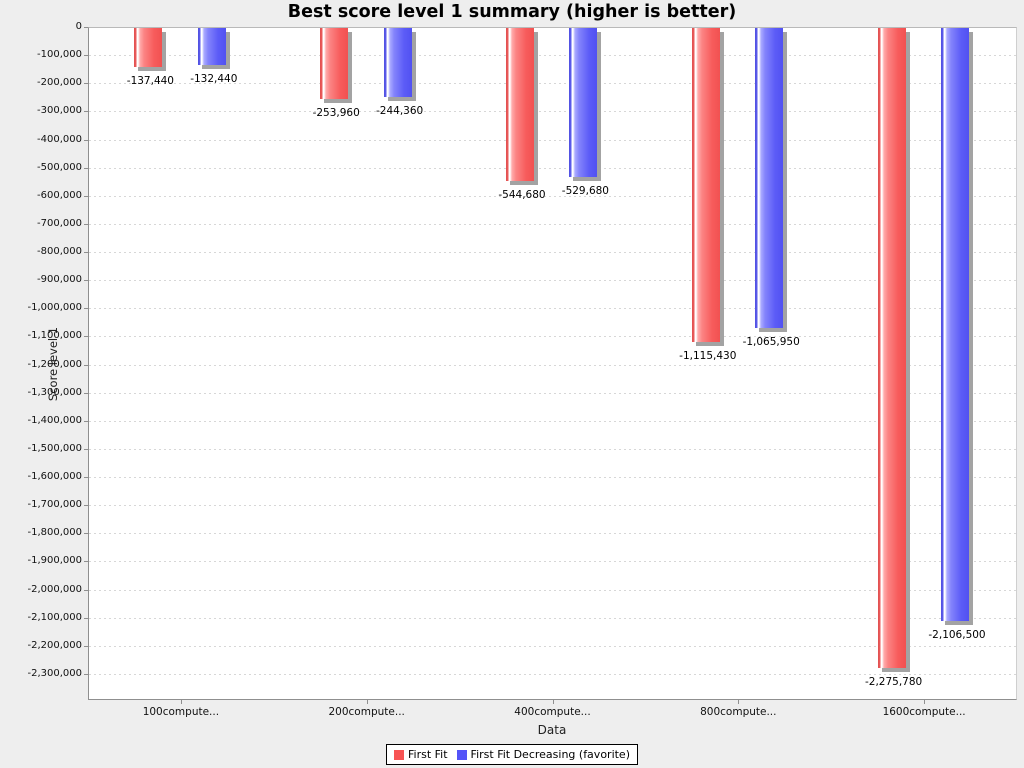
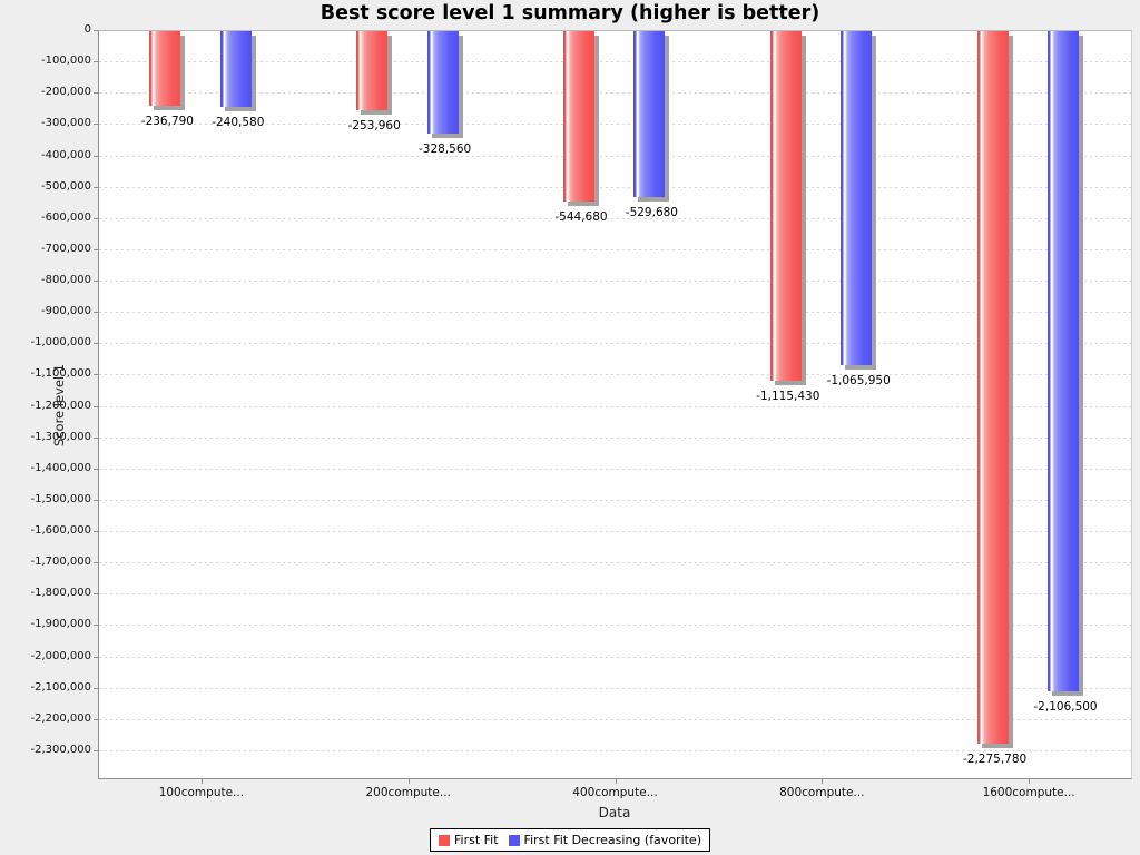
First Fit/100compute...: -137,440 -> -236,790
First Fit Decreasing (favorite)/100compute...: -132,440 -> -240,580
First Fit Decreasing (favorite)/200compute...: -244,360 -> -328,560
